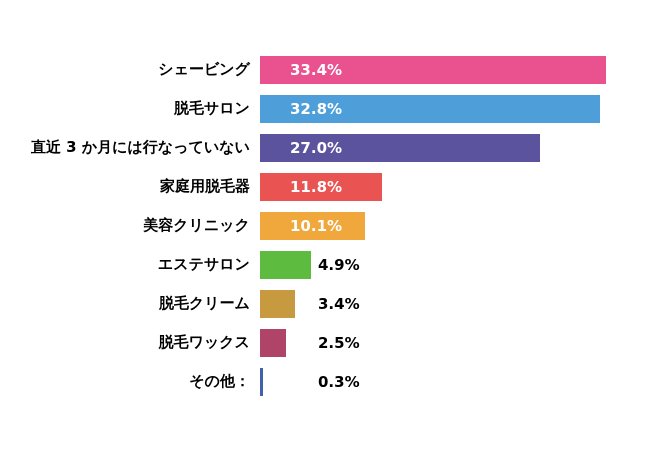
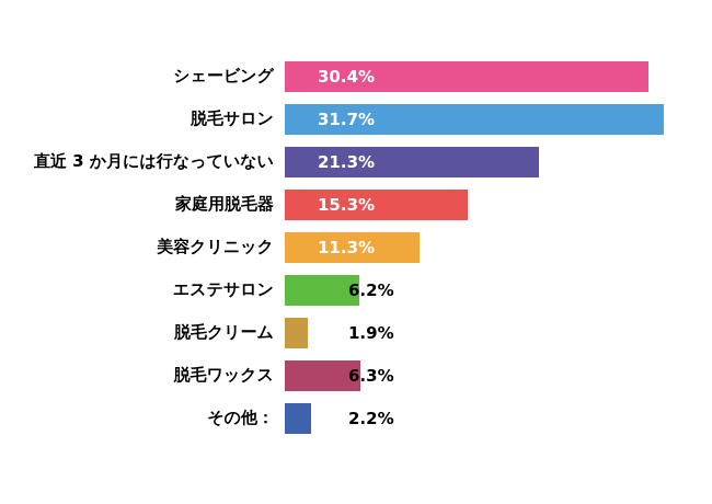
シェービング: 33.4% -> 30.4%
脱毛サロン: 32.8% -> 31.7%
直近 3 か月には行なっていない: 27.0% -> 21.3%
家庭用脱毛器: 11.8% -> 15.3%
美容クリニック: 10.1% -> 11.3%
エステサロン: 4.9% -> 6.2%
脱毛クリーム: 3.4% -> 1.9%
脱毛ワックス: 2.5% -> 6.3%
その他：: 0.3% -> 2.2%
